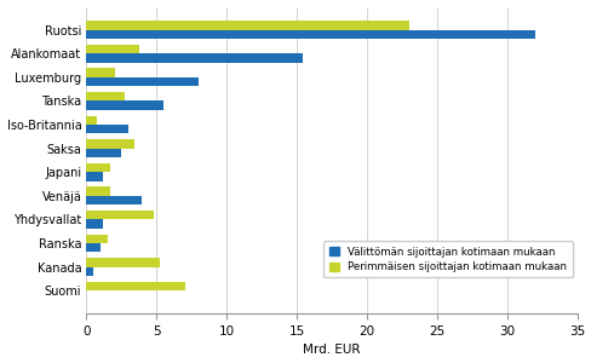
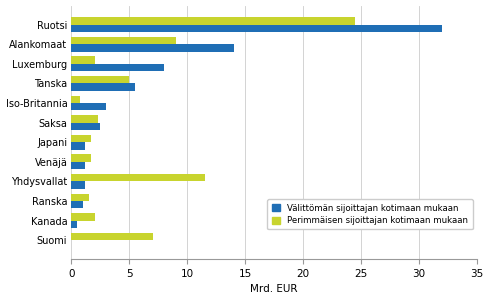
Perimmäisen sijoittajan kotimaan mukaan/Ruotsi: 23.0 -> 24.5
Perimmäisen sijoittajan kotimaan mukaan/Alankomaat: 3.8 -> 9.0
Välittömän sijoittajan kotimaan mukaan/Alankomaat: 15.4 -> 14.0
Perimmäisen sijoittajan kotimaan mukaan/Tanska: 2.7 -> 5.0
Perimmäisen sijoittajan kotimaan mukaan/Saksa: 3.4 -> 2.3
Välittömän sijoittajan kotimaan mukaan/Venäjä: 3.9 -> 1.2
Perimmäisen sijoittajan kotimaan mukaan/Yhdysvallat: 4.8 -> 11.5
Perimmäisen sijoittajan kotimaan mukaan/Kanada: 5.2 -> 2.0
